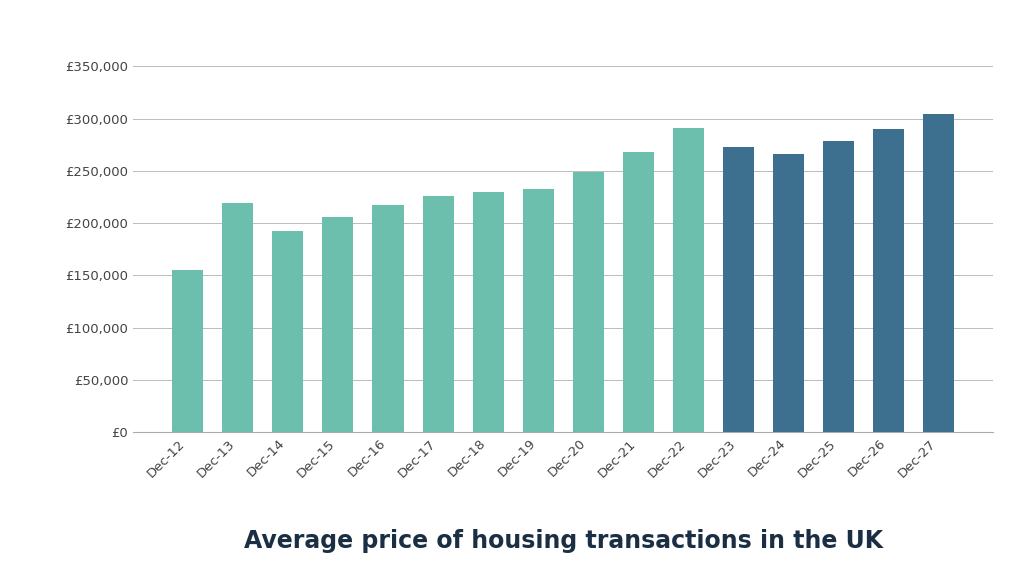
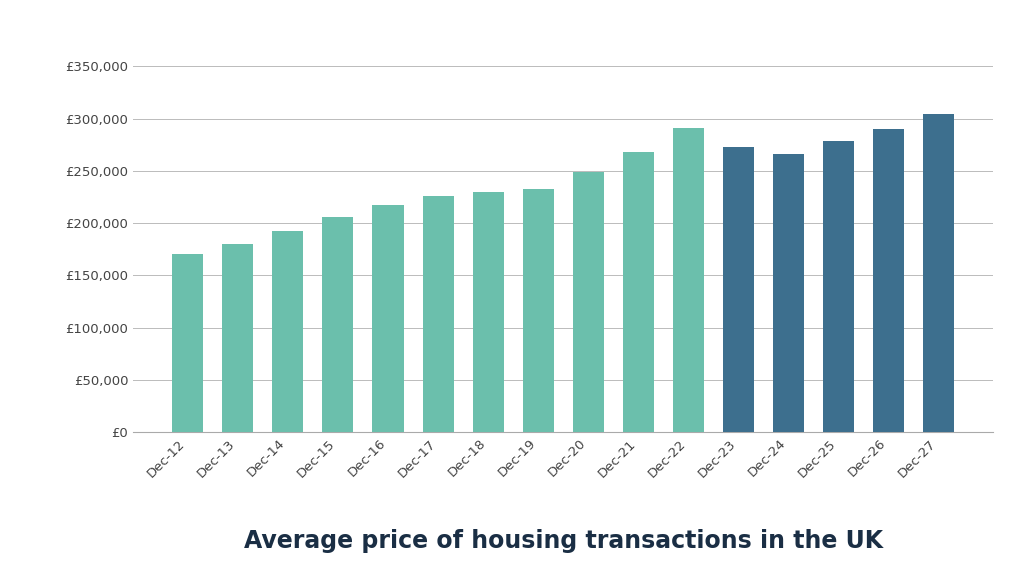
Dec-12: £155,000 -> £170,000
Dec-13: £219,000 -> £180,000
